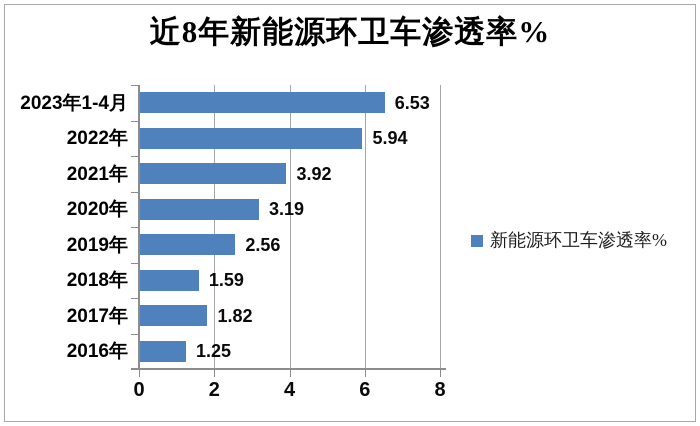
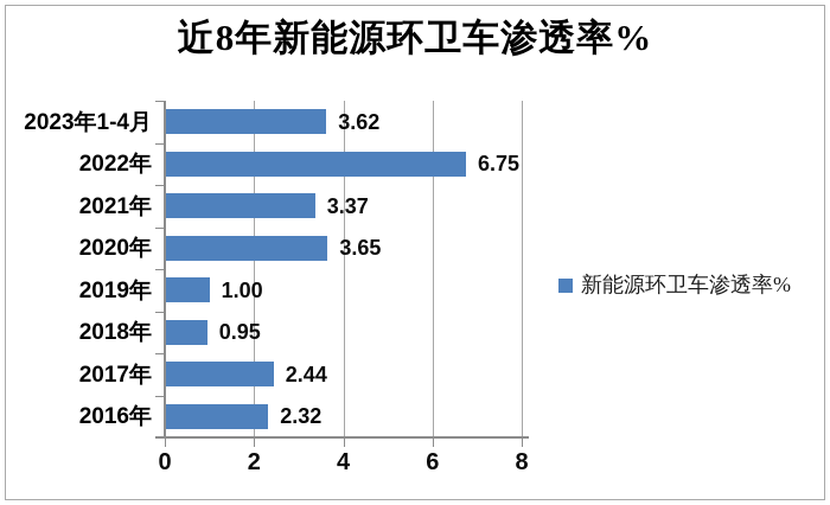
2023年1-4月: 6.53 -> 3.62
2022年: 5.94 -> 6.75
2021年: 3.92 -> 3.37
2020年: 3.19 -> 3.65
2019年: 2.56 -> 1.00
2018年: 1.59 -> 0.95
2017年: 1.82 -> 2.44
2016年: 1.25 -> 2.32
